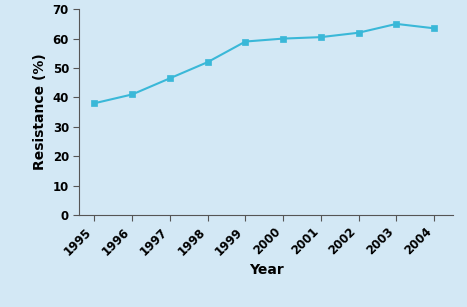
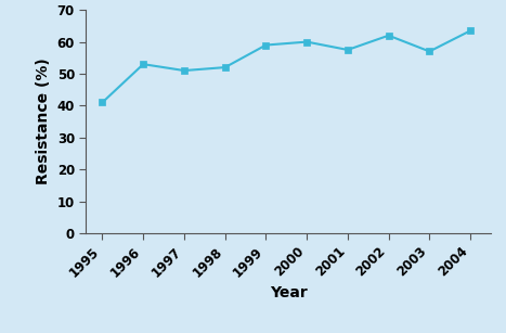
1995: 38.0 -> 41.0
1996: 41.0 -> 53.0
1997: 46.5 -> 51.0
2001: 60.5 -> 57.5
2003: 65.0 -> 57.0
